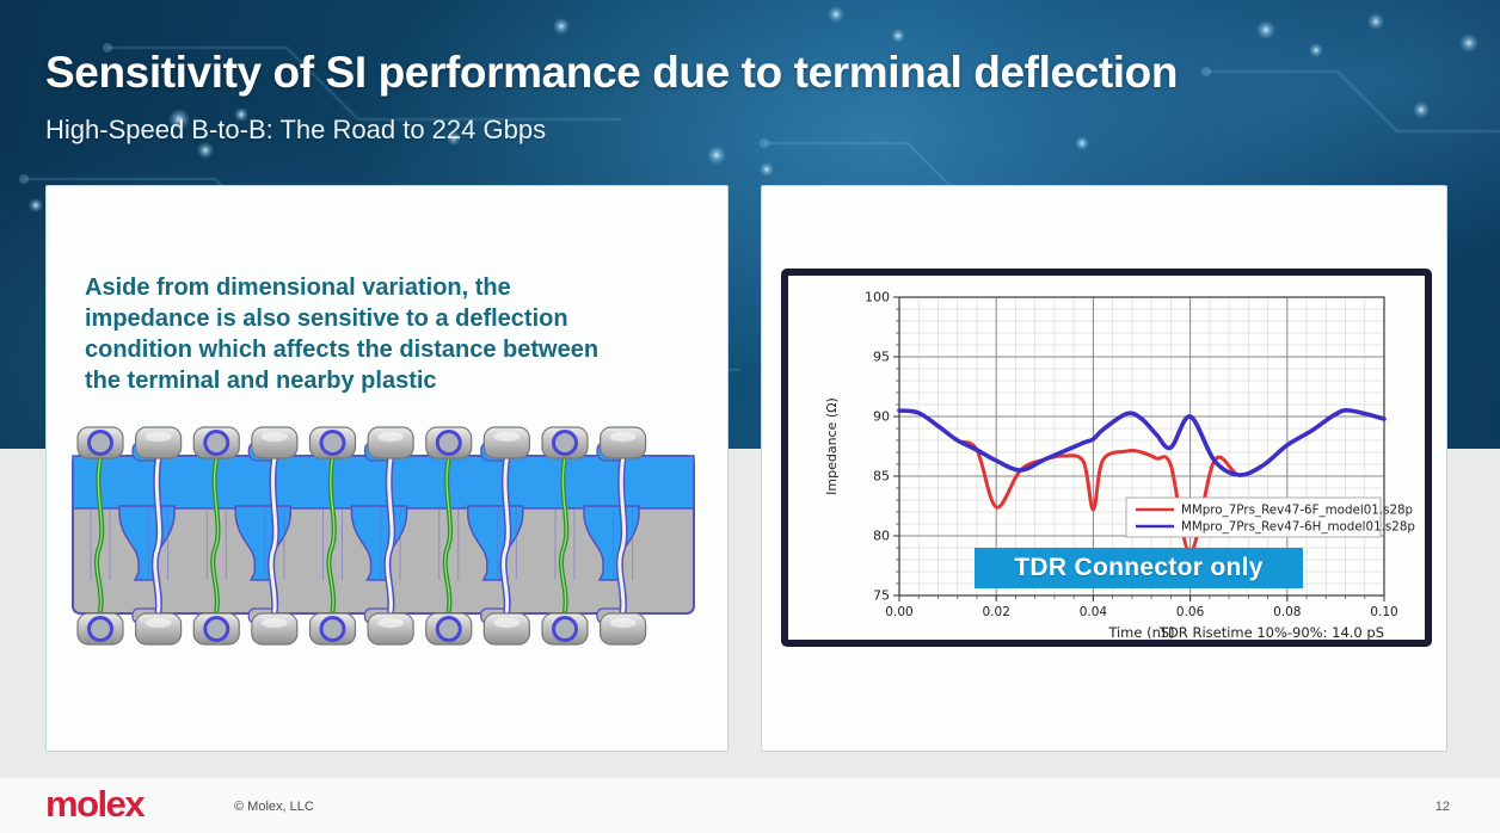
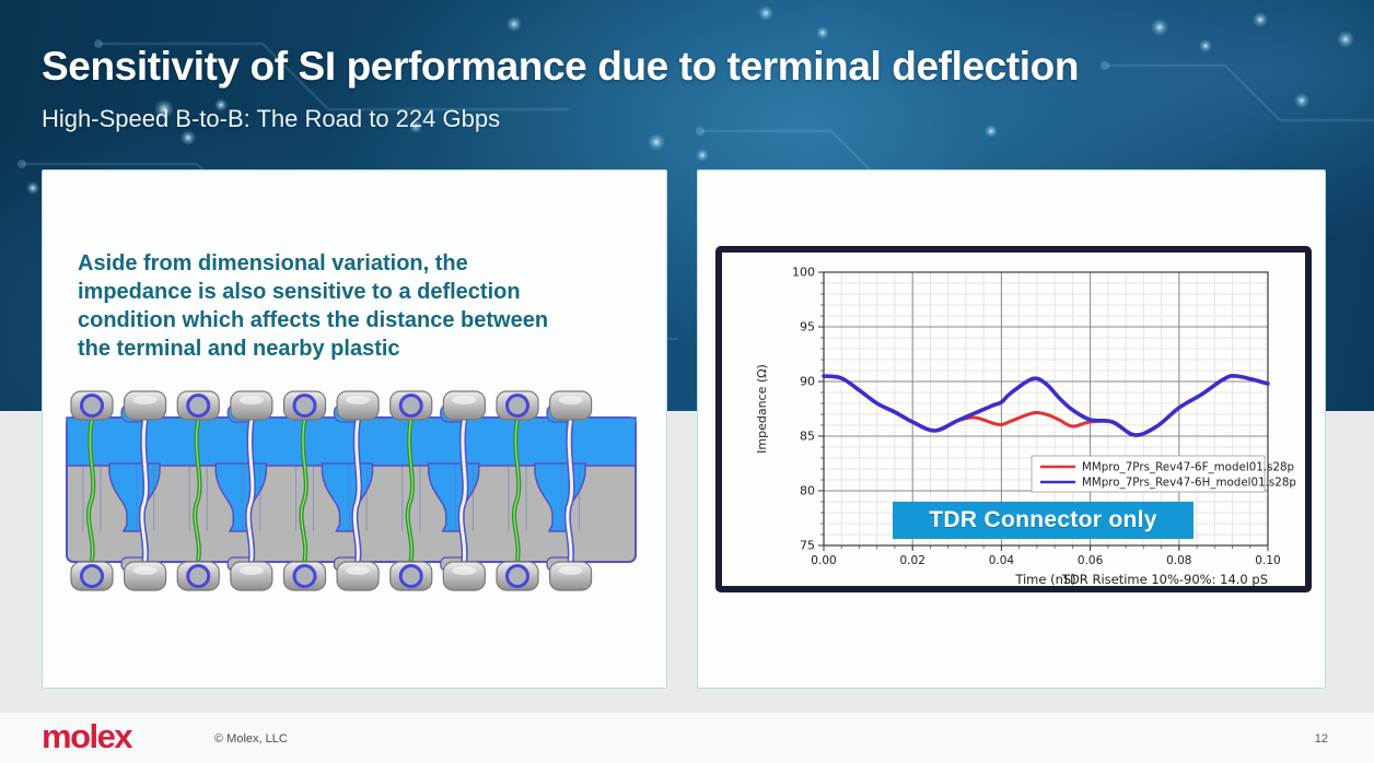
MMpro_7Prs_Rev47-6F_model01.s28p/0.02: 82.4 -> 86.3
MMpro_7Prs_Rev47-6F_model01.s28p/0.04: 82.2 -> 86.0
MMpro_7Prs_Rev47-6F_model01.s28p/0.06: 78.6 -> 86.3
MMpro_7Prs_Rev47-6H_model01.s28p/0.06: 90.0 -> 86.5
